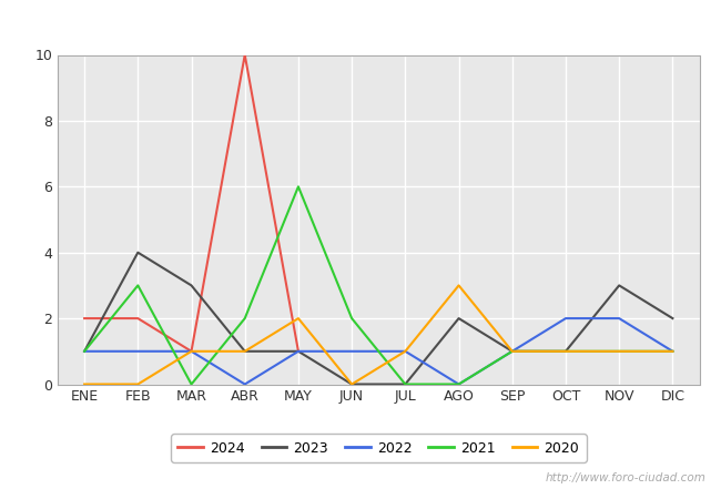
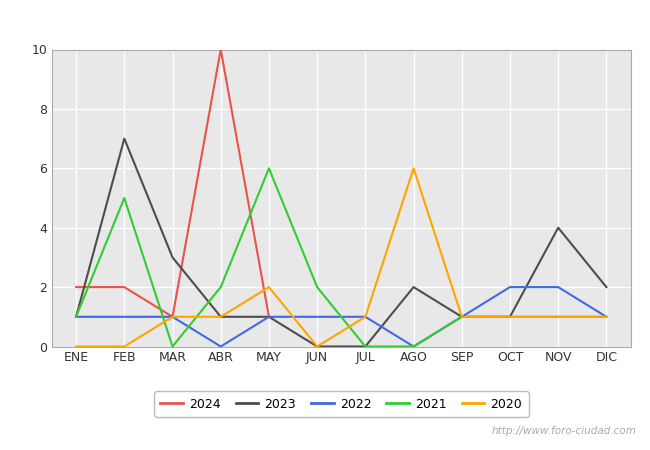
2023/FEB: 4 -> 7
2021/FEB: 3 -> 5
2020/AGO: 3 -> 6
2023/NOV: 3 -> 4
